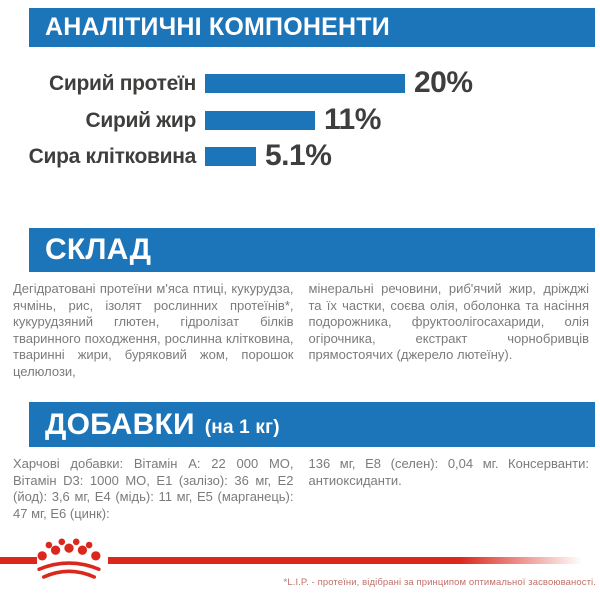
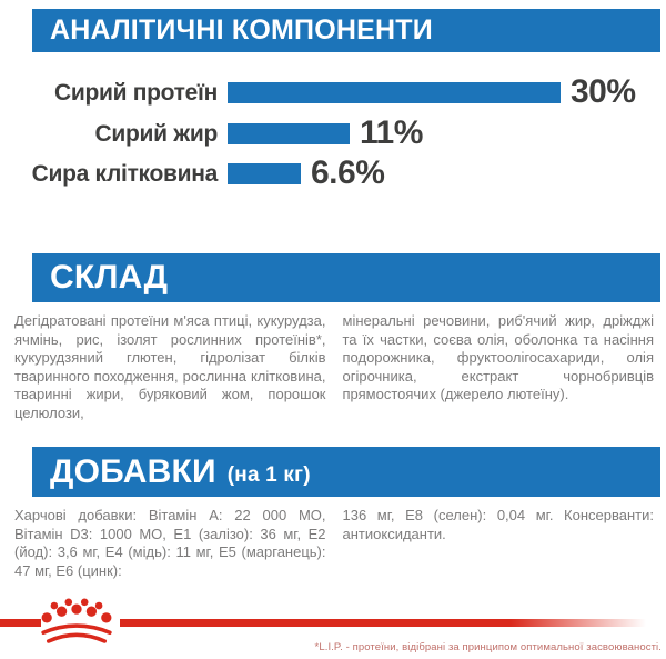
Сирий протеїн: 20% -> 30%
Сира клітковина: 5.1% -> 6.6%
